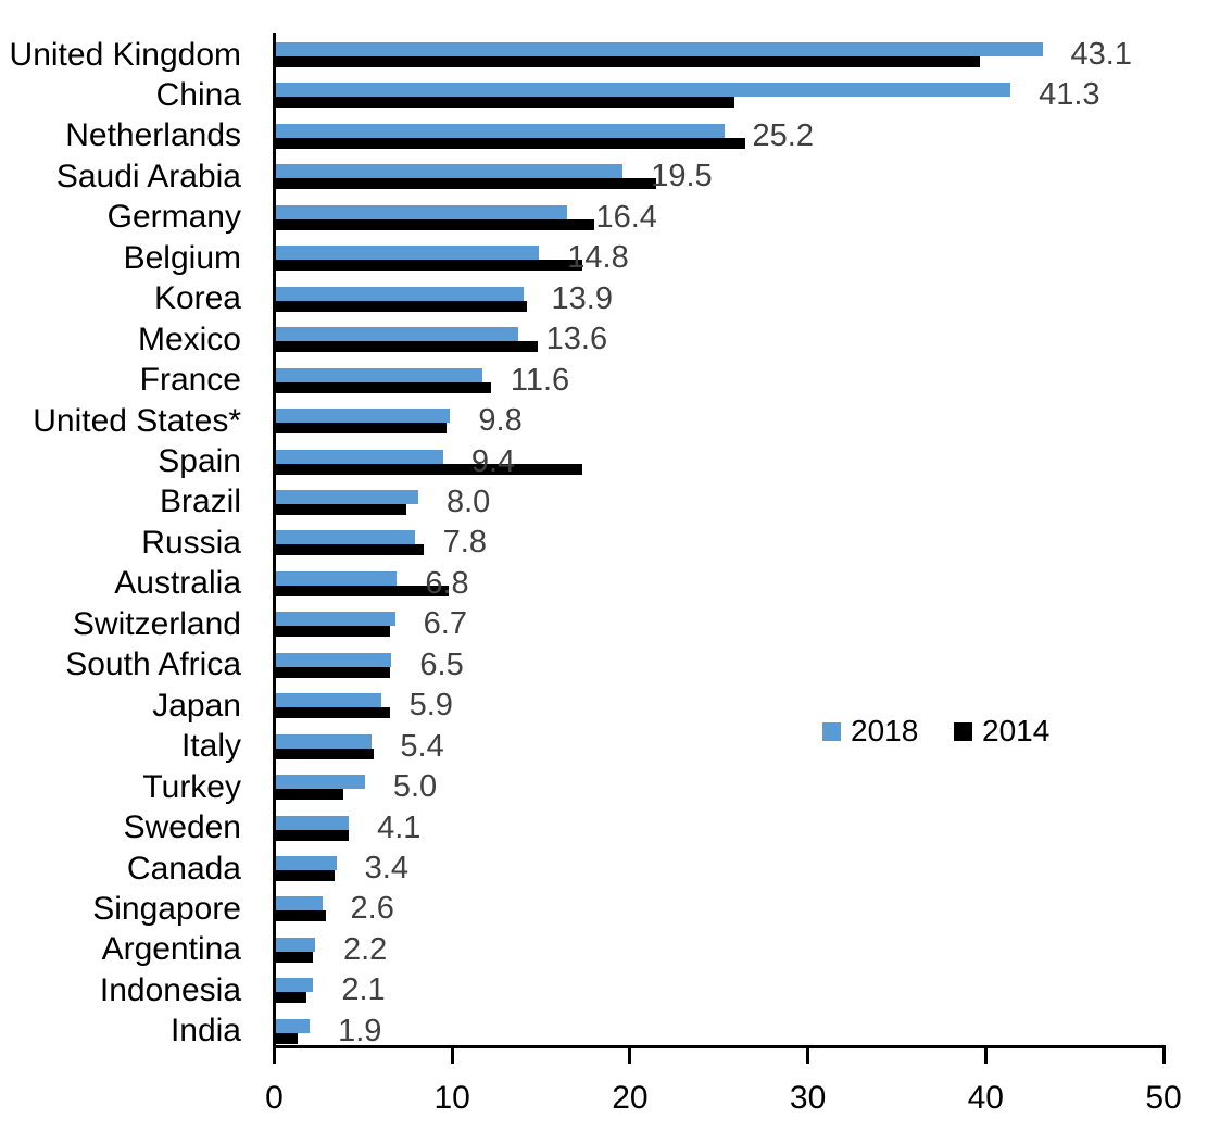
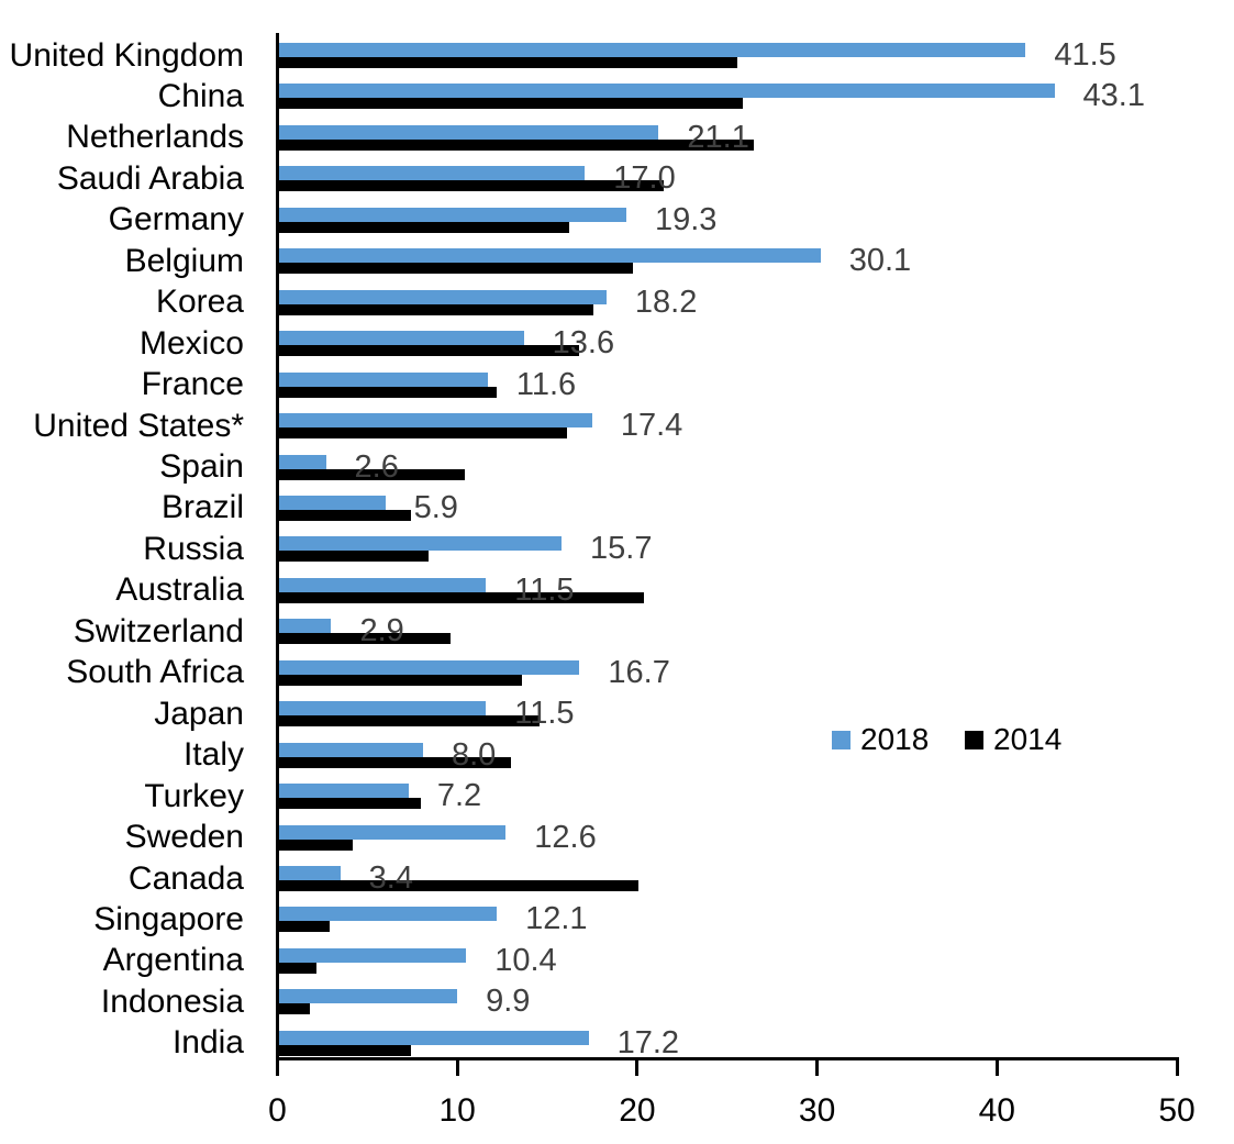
2018/United Kingdom: 43.1 -> 41.5
2014/United Kingdom: 39.6 -> 25.5
2018/China: 41.3 -> 43.1
2018/Netherlands: 25.2 -> 21.1
2018/Saudi Arabia: 19.5 -> 17.0
2018/Germany: 16.4 -> 19.3
2014/Germany: 17.9 -> 16.1
2018/Belgium: 14.8 -> 30.1
2014/Belgium: 17.2 -> 19.7
2018/Korea: 13.9 -> 18.2
2014/Korea: 14.1 -> 17.5
2014/Mexico: 14.7 -> 16.7
2018/United States*: 9.8 -> 17.4
2014/United States*: 9.6 -> 16.0
2018/Spain: 9.4 -> 2.6
2014/Spain: 17.2 -> 10.3
2018/Brazil: 8.0 -> 5.9
2018/Russia: 7.8 -> 15.7
2018/Australia: 6.8 -> 11.5
2014/Australia: 9.7 -> 20.3
2018/Switzerland: 6.7 -> 2.9
2014/Switzerland: 6.4 -> 9.5
2018/South Africa: 6.5 -> 16.7
2014/South Africa: 6.4 -> 13.5
2018/Japan: 5.9 -> 11.5
2014/Japan: 6.4 -> 14.5
2018/Italy: 5.4 -> 8.0
2014/Italy: 5.5 -> 12.9
2018/Turkey: 5.0 -> 7.2
2014/Turkey: 3.8 -> 7.9
2018/Sweden: 4.1 -> 12.6
2014/Canada: 3.3 -> 20.0
2018/Singapore: 2.6 -> 12.1
2018/Argentina: 2.2 -> 10.4
2018/Indonesia: 2.1 -> 9.9
2018/India: 1.9 -> 17.2
2014/India: 1.2 -> 7.3
